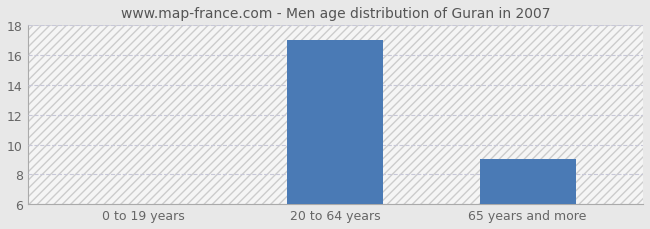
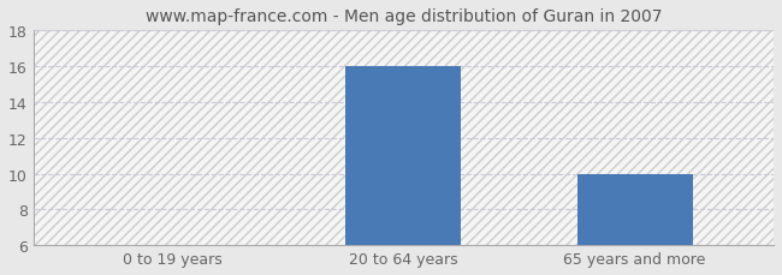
20 to 64 years: 17.0 -> 16.0
65 years and more: 9.0 -> 10.0
